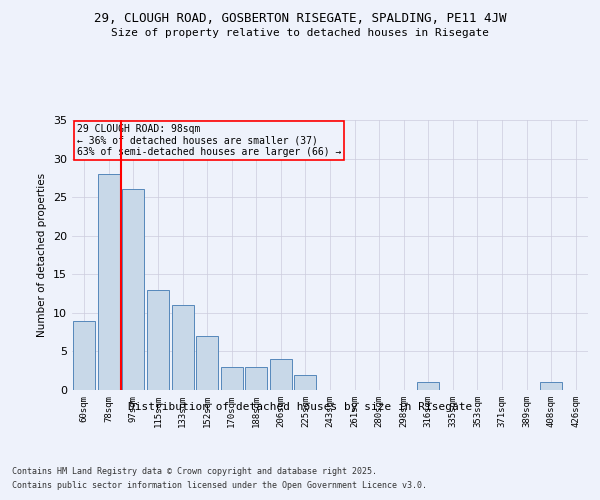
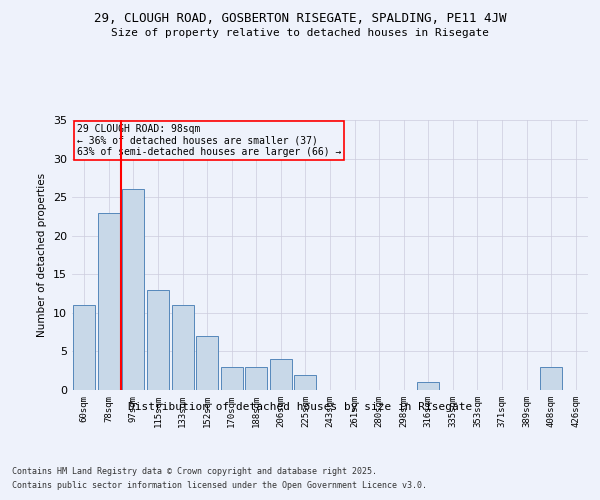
60sqm: 9 -> 11
78sqm: 28 -> 23
408sqm: 1 -> 3
